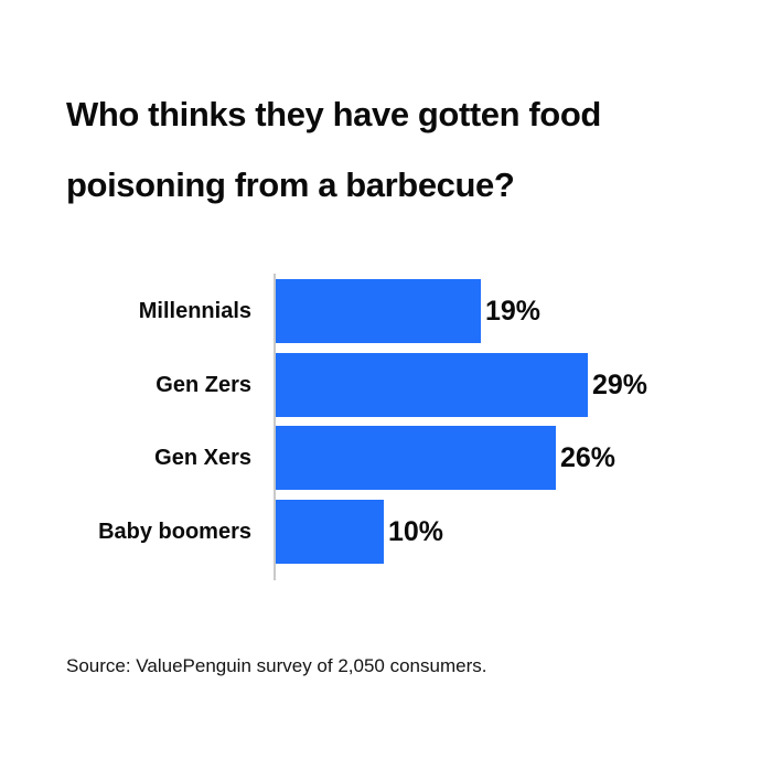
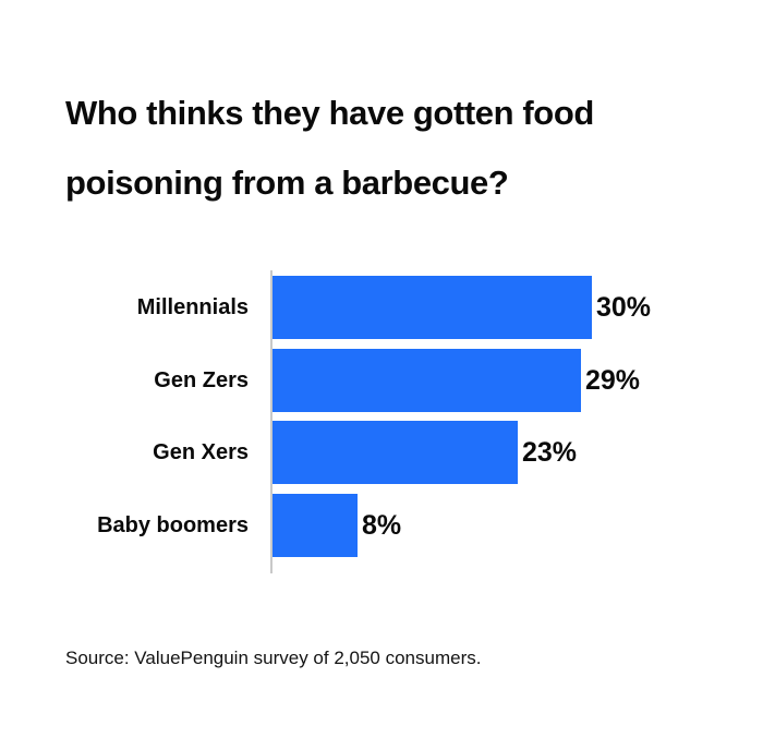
Millennials: 19% -> 30%
Gen Xers: 26% -> 23%
Baby boomers: 10% -> 8%
